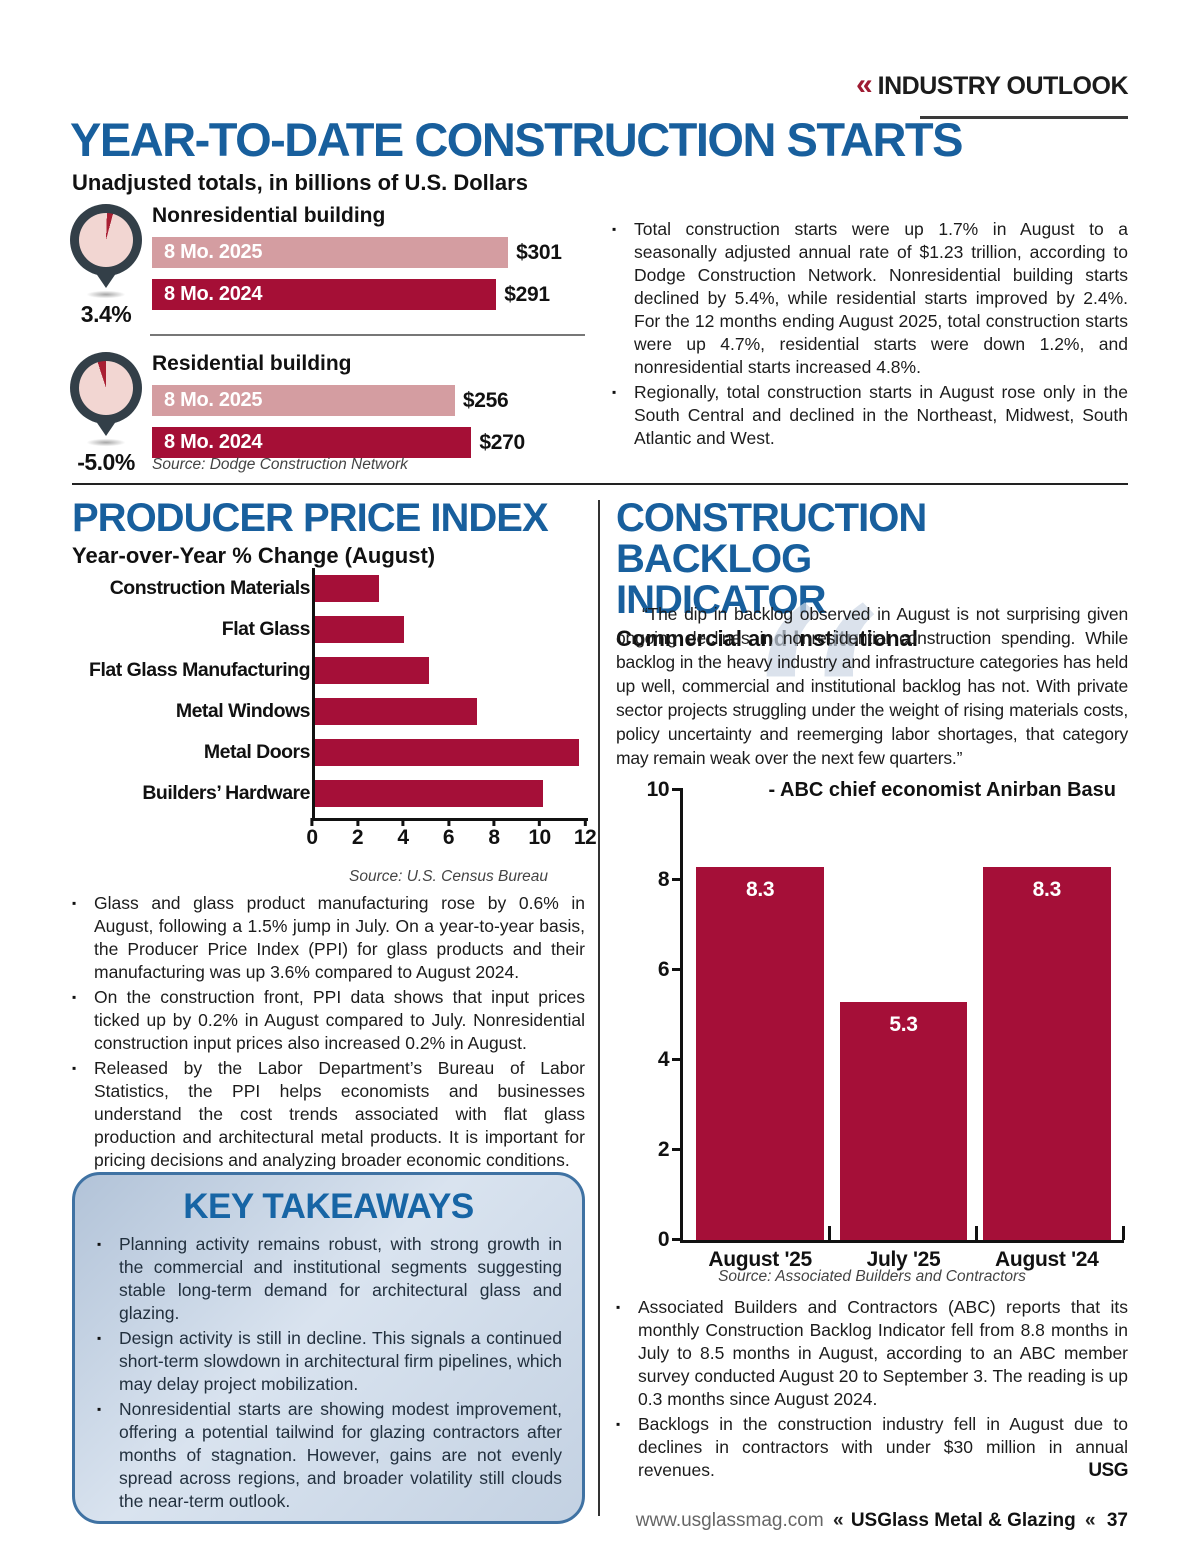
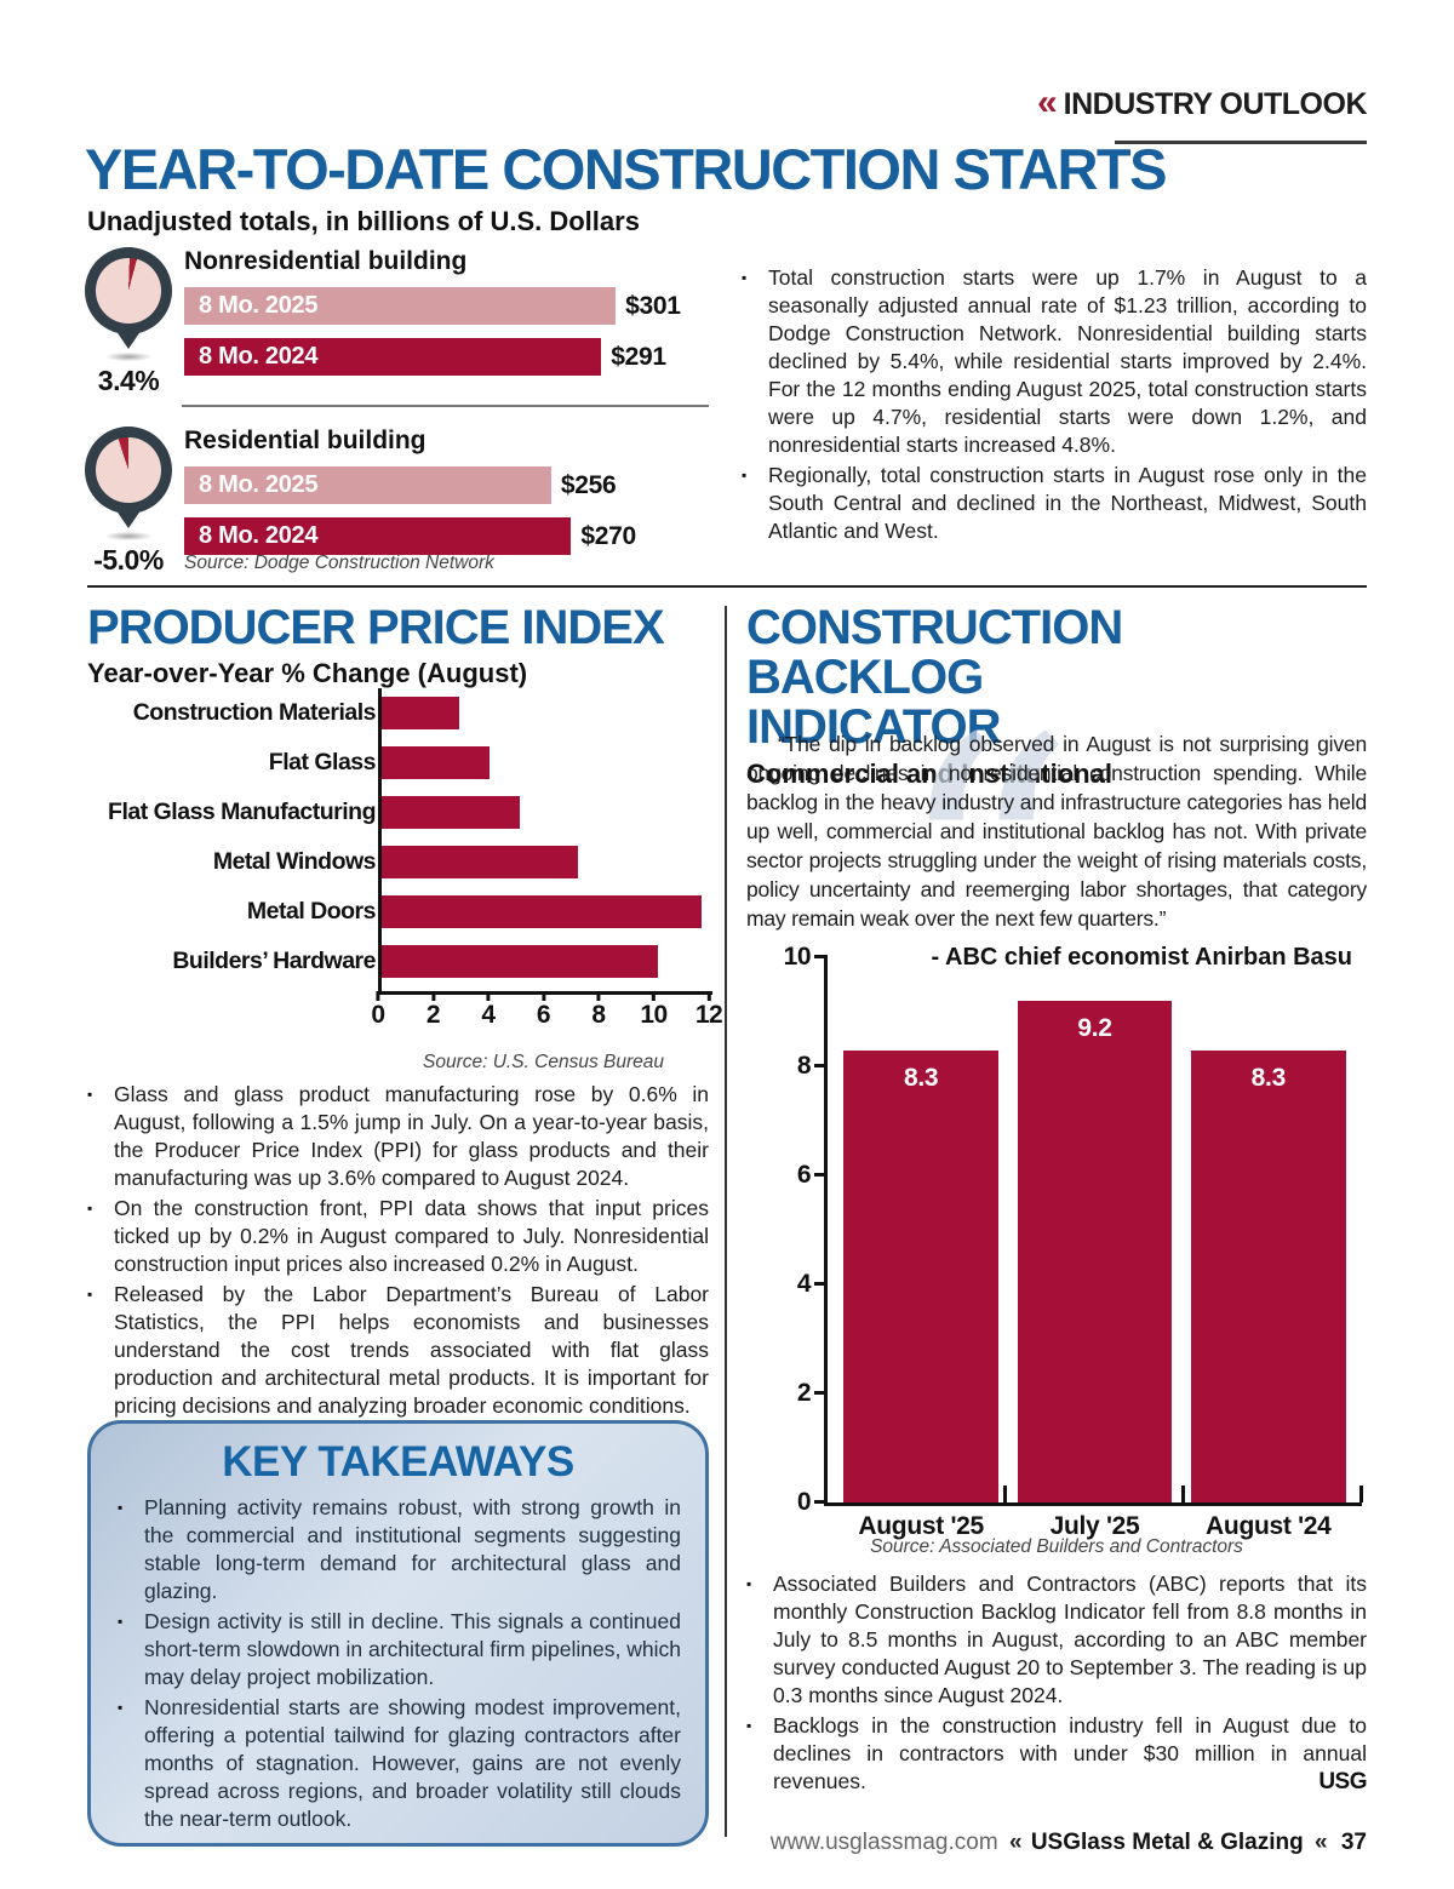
CONSTRUCTION BACKLOG INDICATOR/July '25: 5.3 -> 9.2
